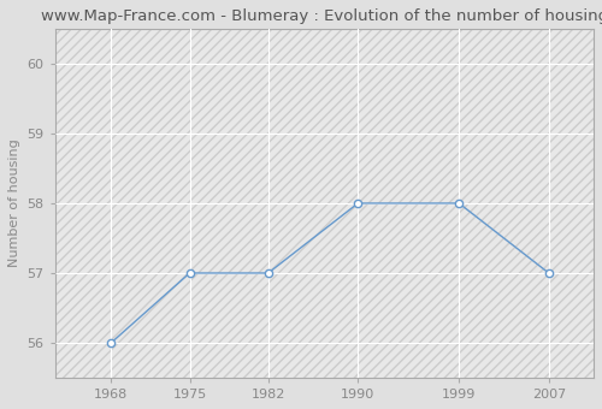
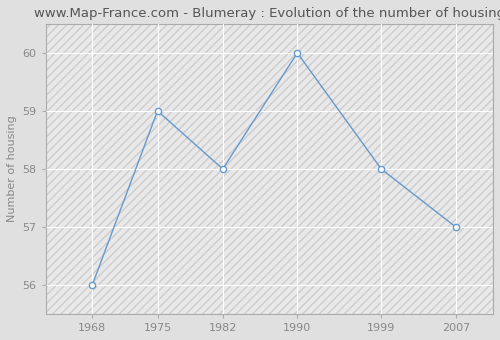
1975: 57 -> 59
1982: 57 -> 58
1990: 58 -> 60
